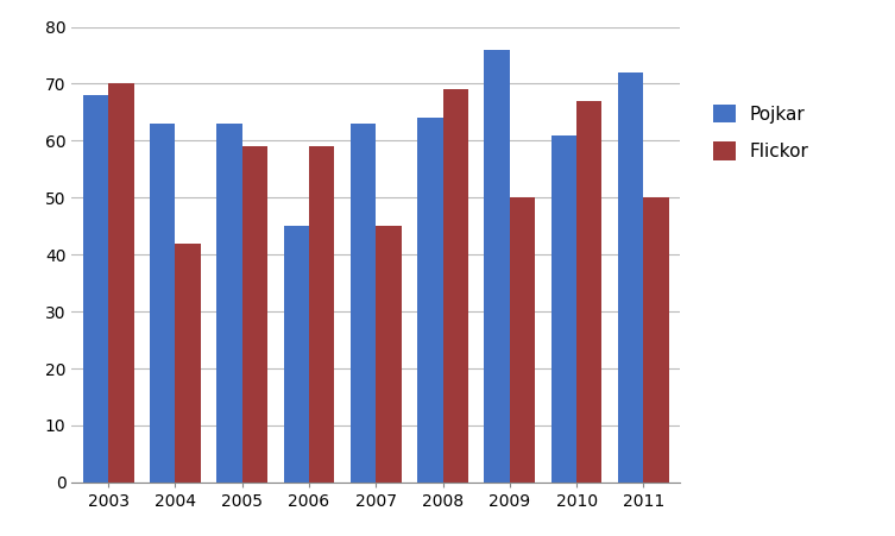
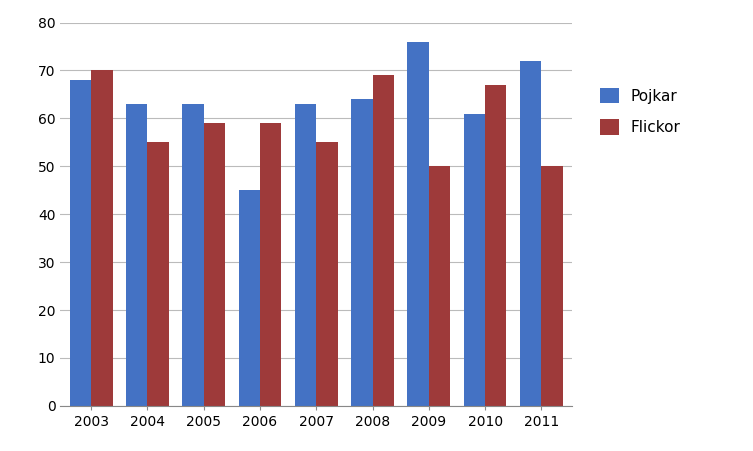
Flickor/2004: 42 -> 55
Flickor/2007: 45 -> 55
